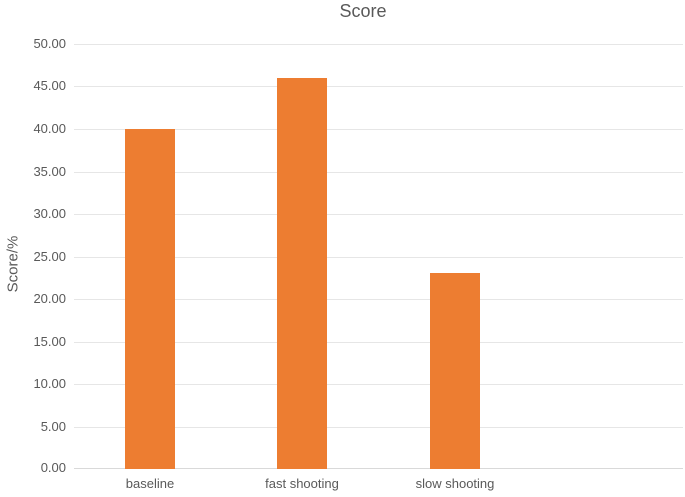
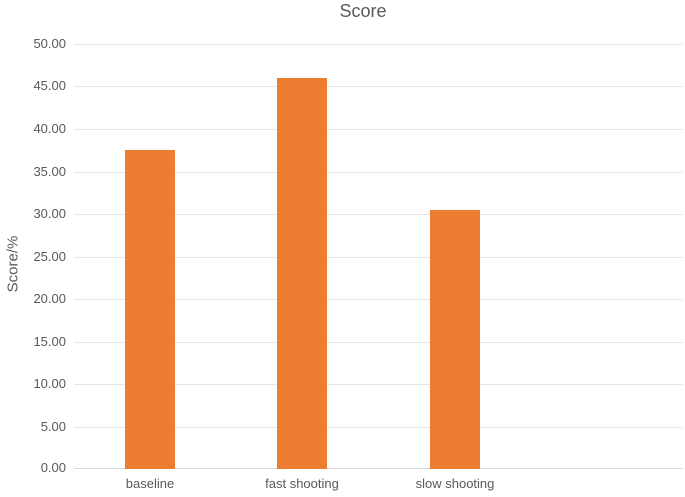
baseline: 40 -> 38
slow shooting: 23 -> 30
